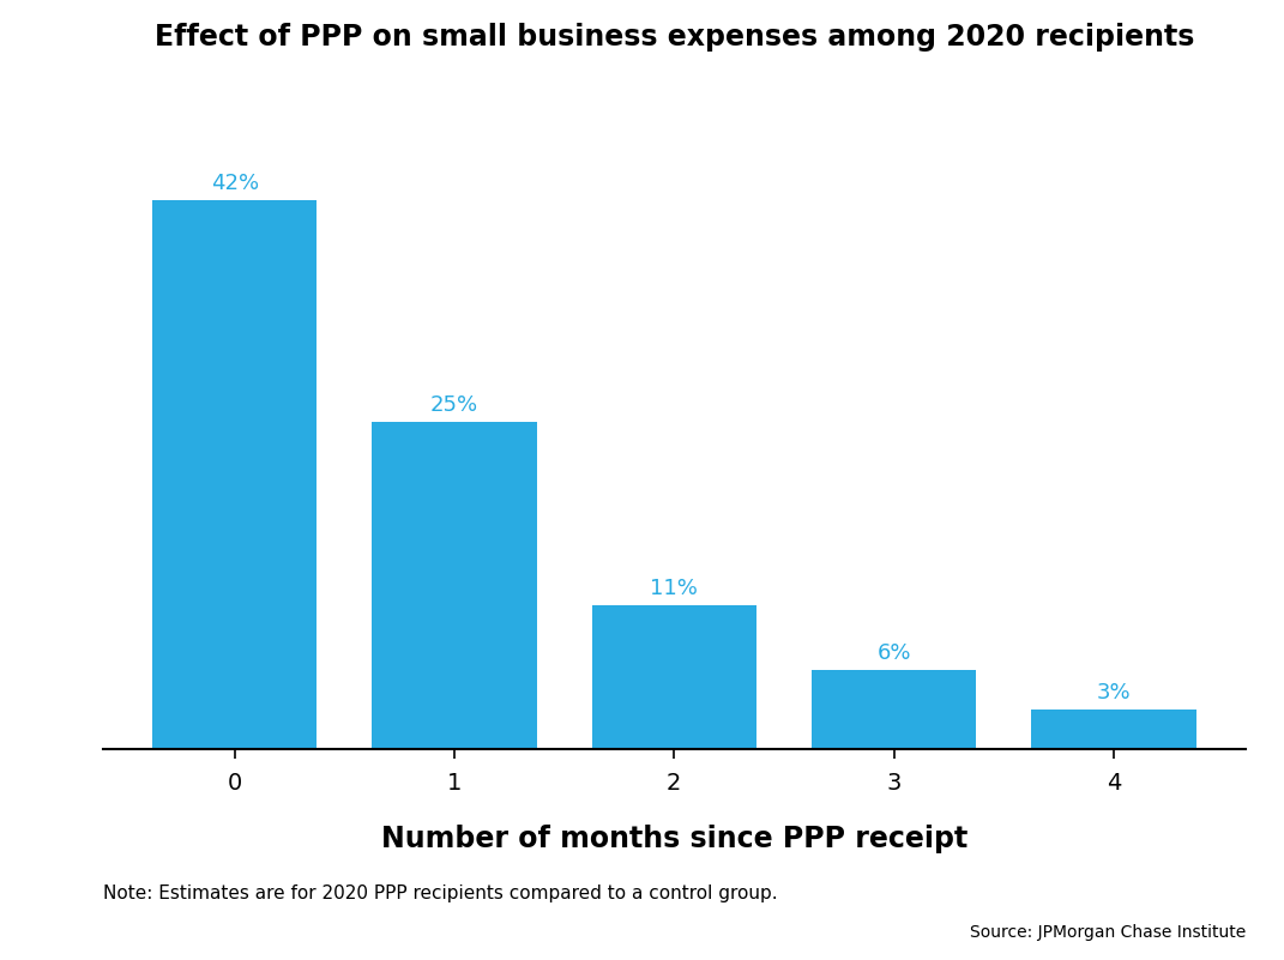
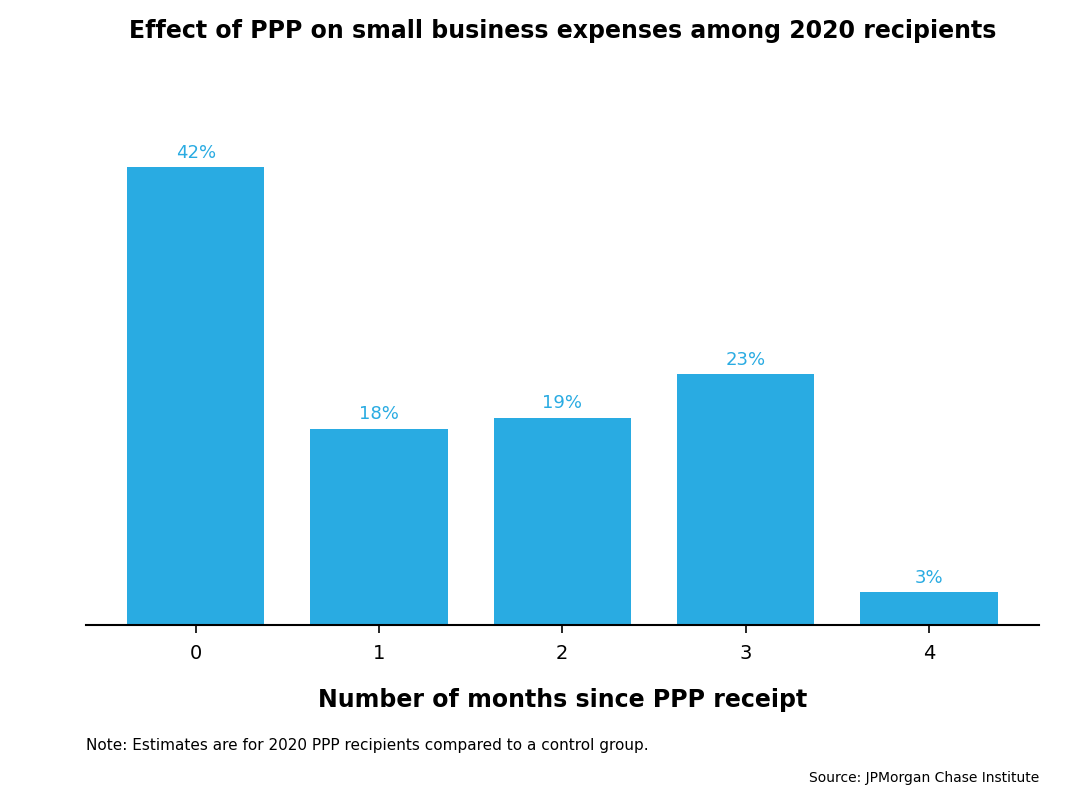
1: 25% -> 18%
2: 11% -> 19%
3: 6% -> 23%
